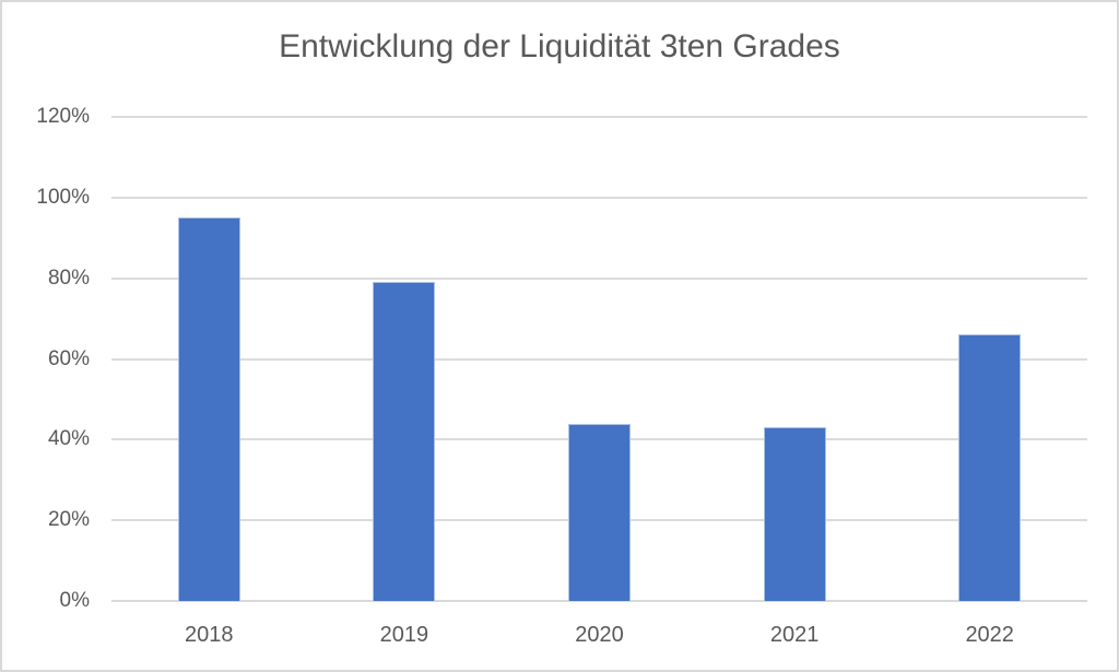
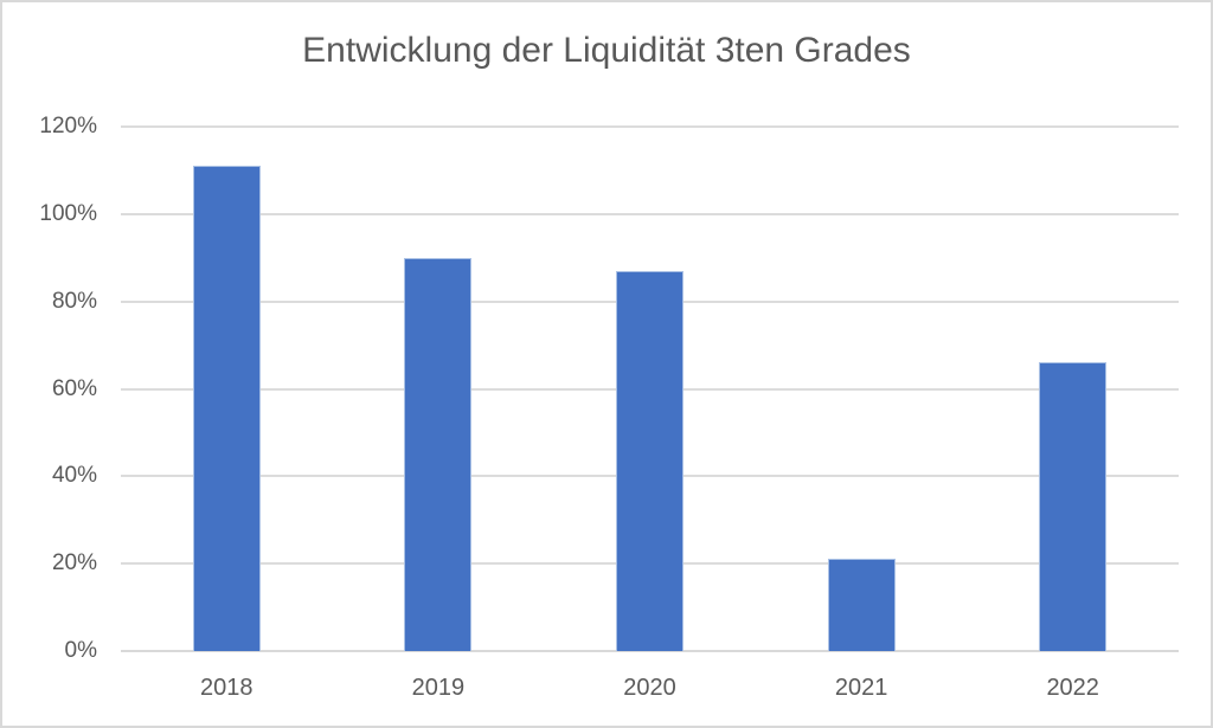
2018: 95% -> 111%
2019: 79% -> 90%
2020: 44% -> 87%
2021: 43% -> 21%
